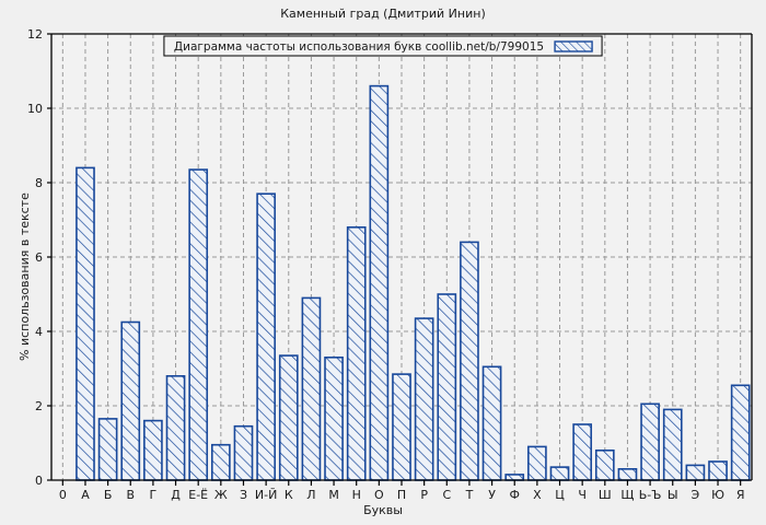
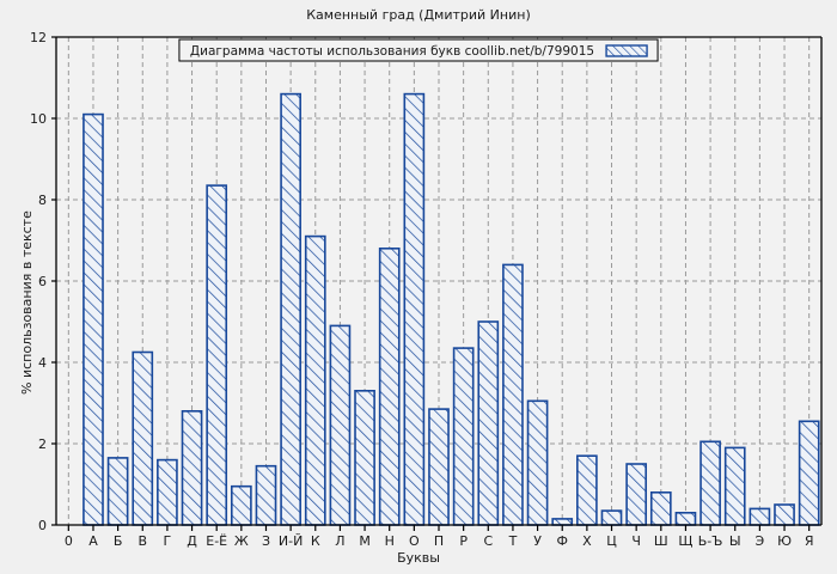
А: 8.4 -> 10.1
И-Й: 7.7 -> 10.6
К: 3.4 -> 7.1
Х: 0.9 -> 1.7
